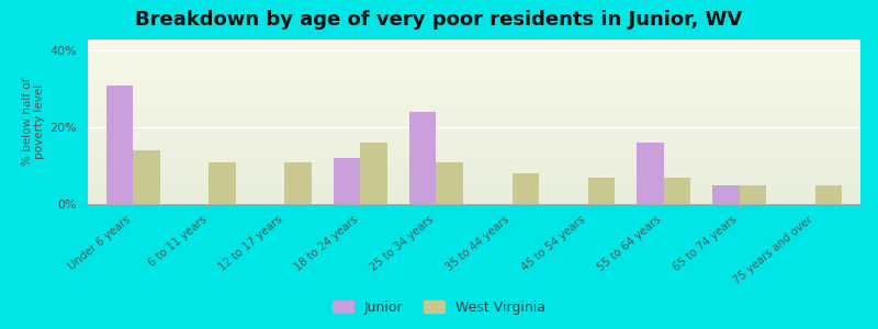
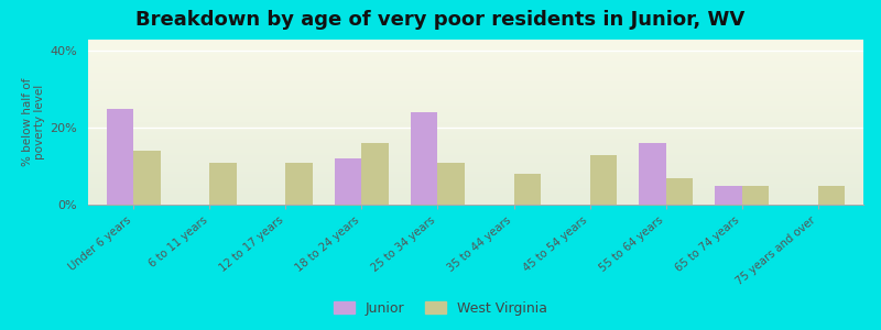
Junior/Under 6 years: 31% -> 25%
West Virginia/45 to 54 years: 7% -> 13%
